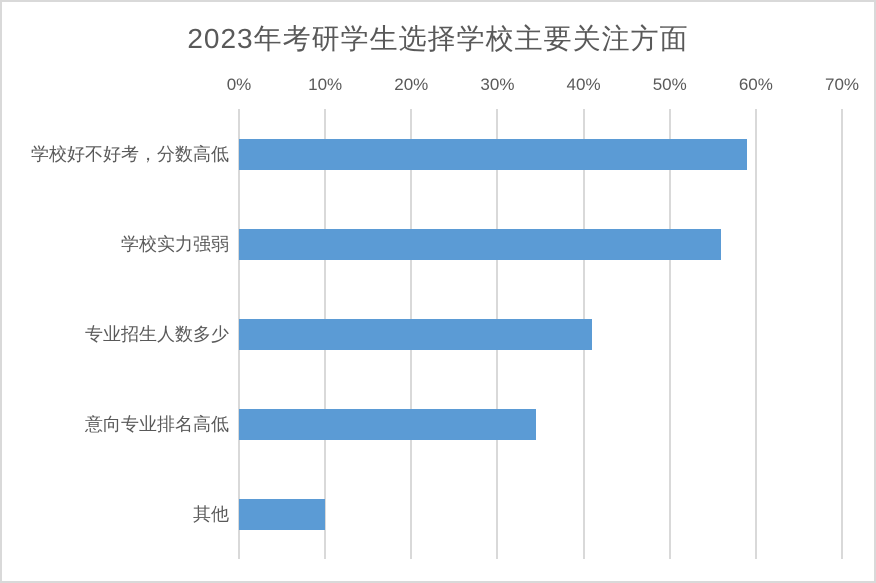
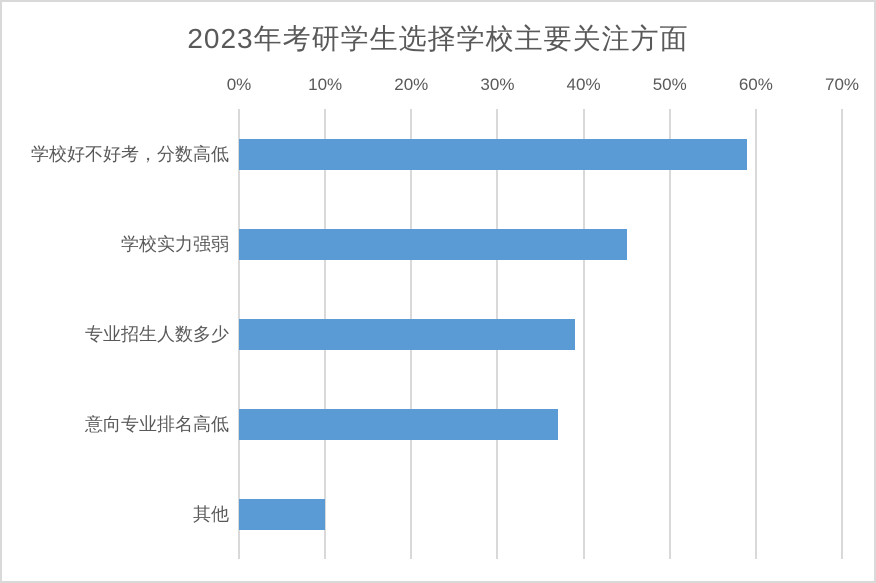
学校实力强弱: 56% -> 45%
专业招生人数多少: 41% -> 39%
意向专业排名高低: 34% -> 37%
